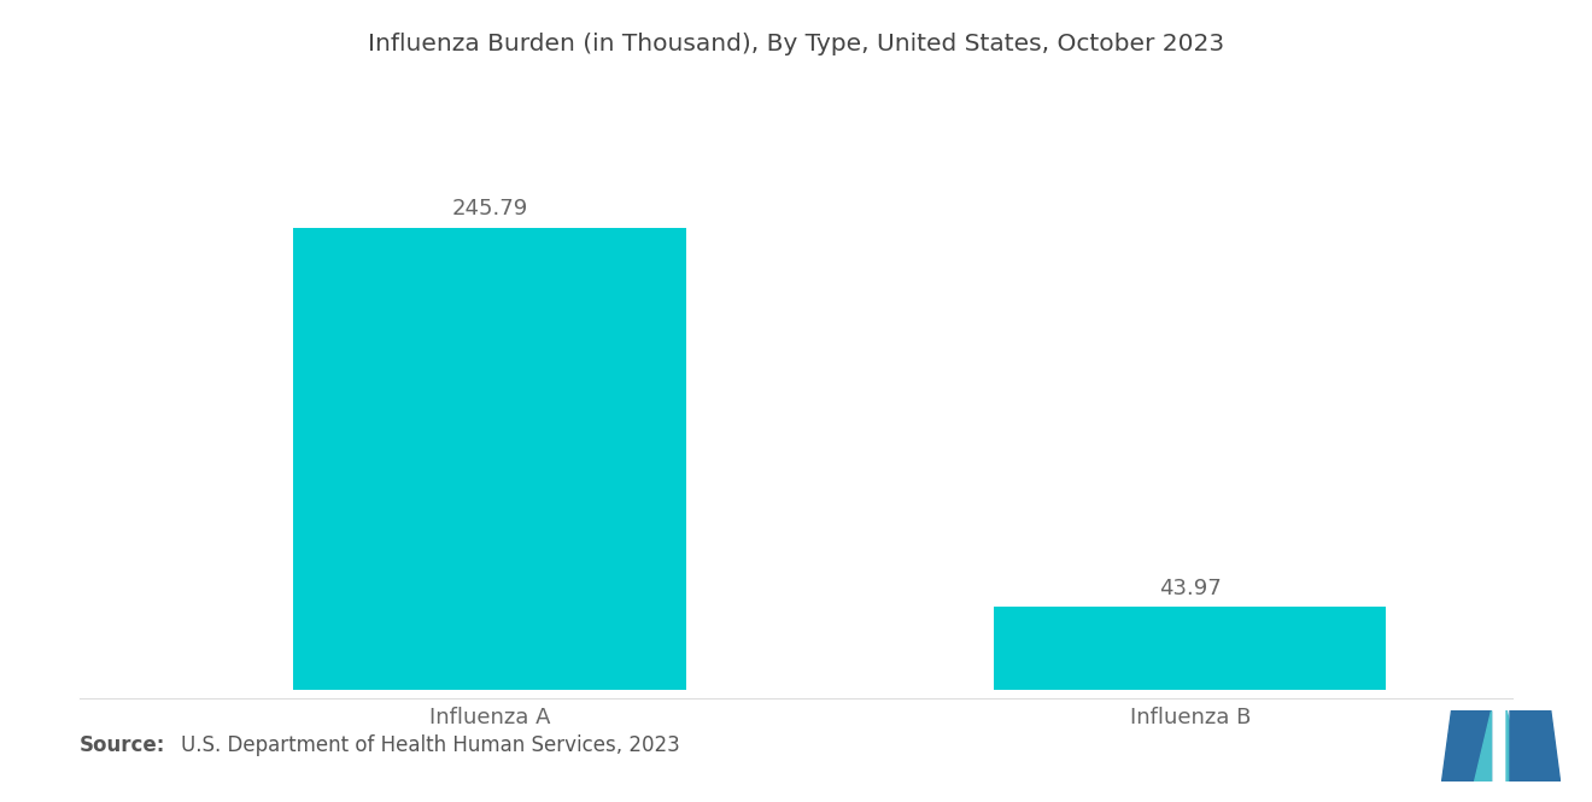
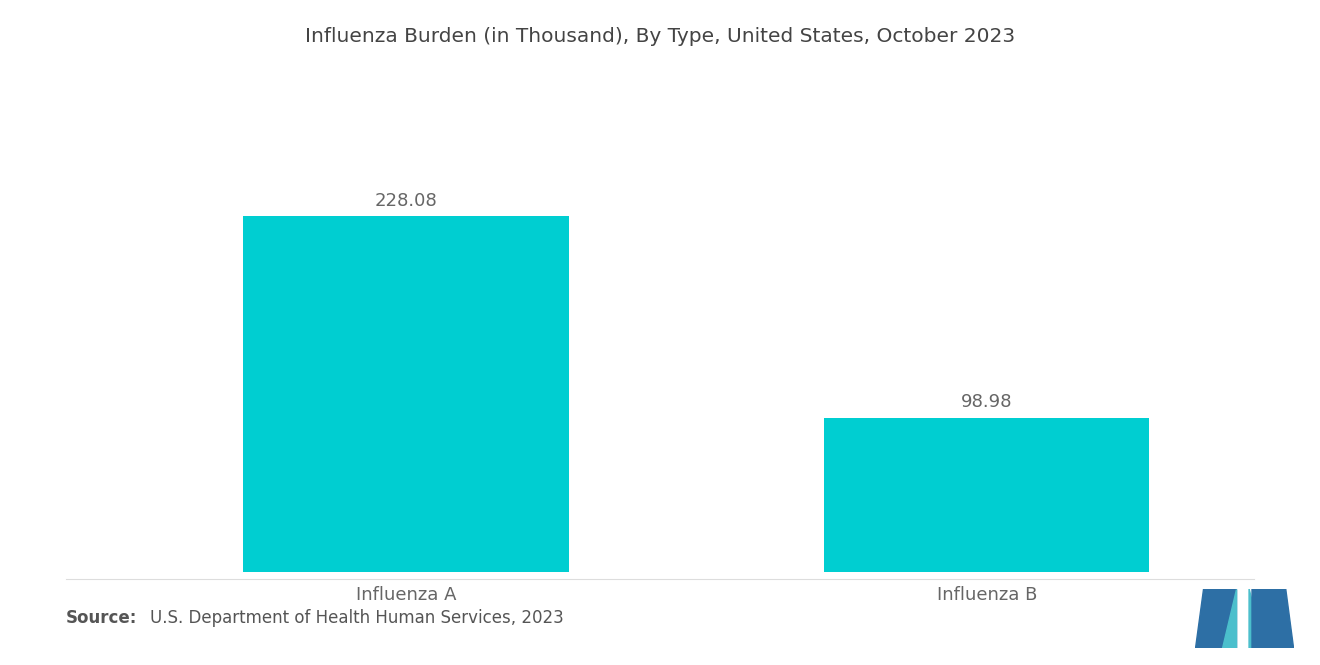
Influenza A: 245.79 -> 228.08
Influenza B: 43.97 -> 98.98
